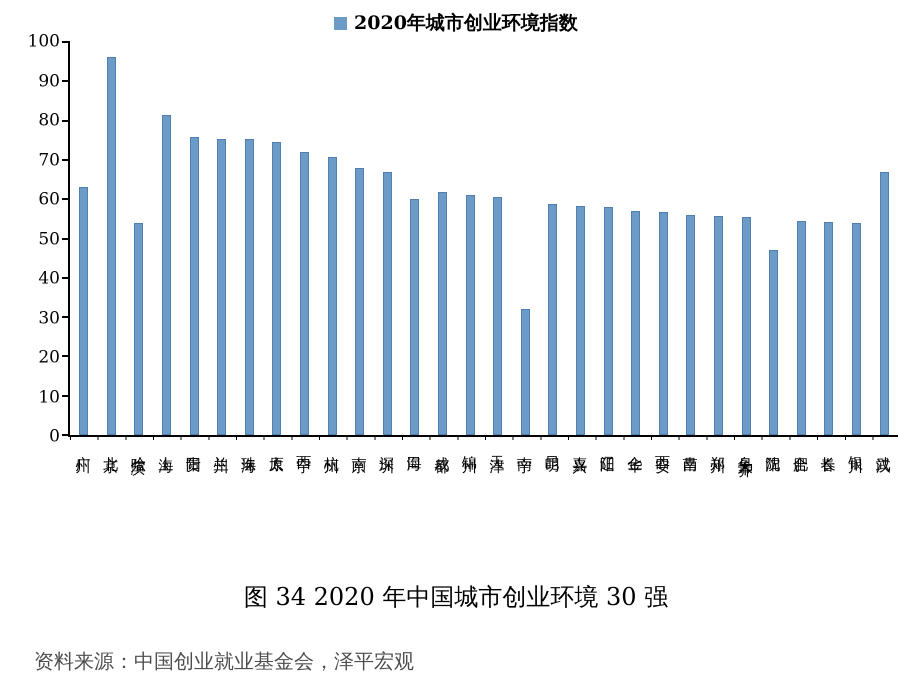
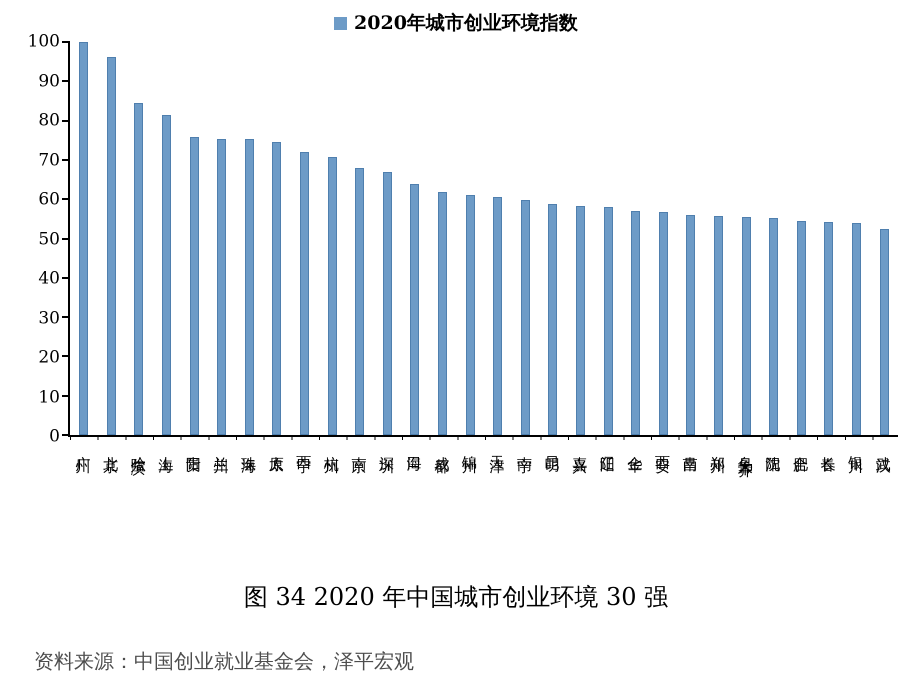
广州: 63 -> 100
哈尔滨: 54 -> 84
海口: 60 -> 64
南宁: 32 -> 60
沈阳: 47 -> 55
武汉: 67 -> 52
